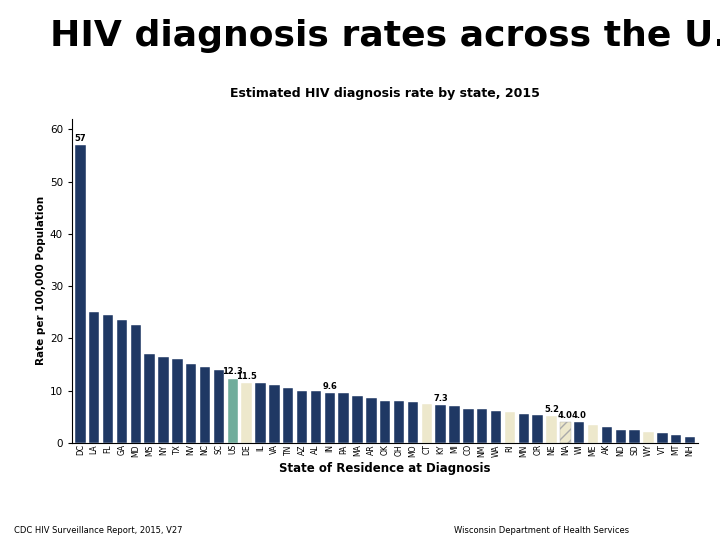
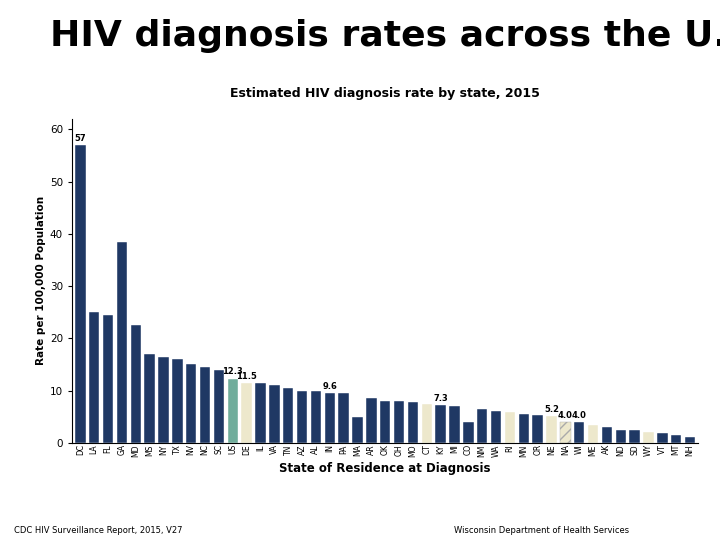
GA: 23.5 -> 38.4
MA: 9.0 -> 5.0
CO: 6.5 -> 4.0
